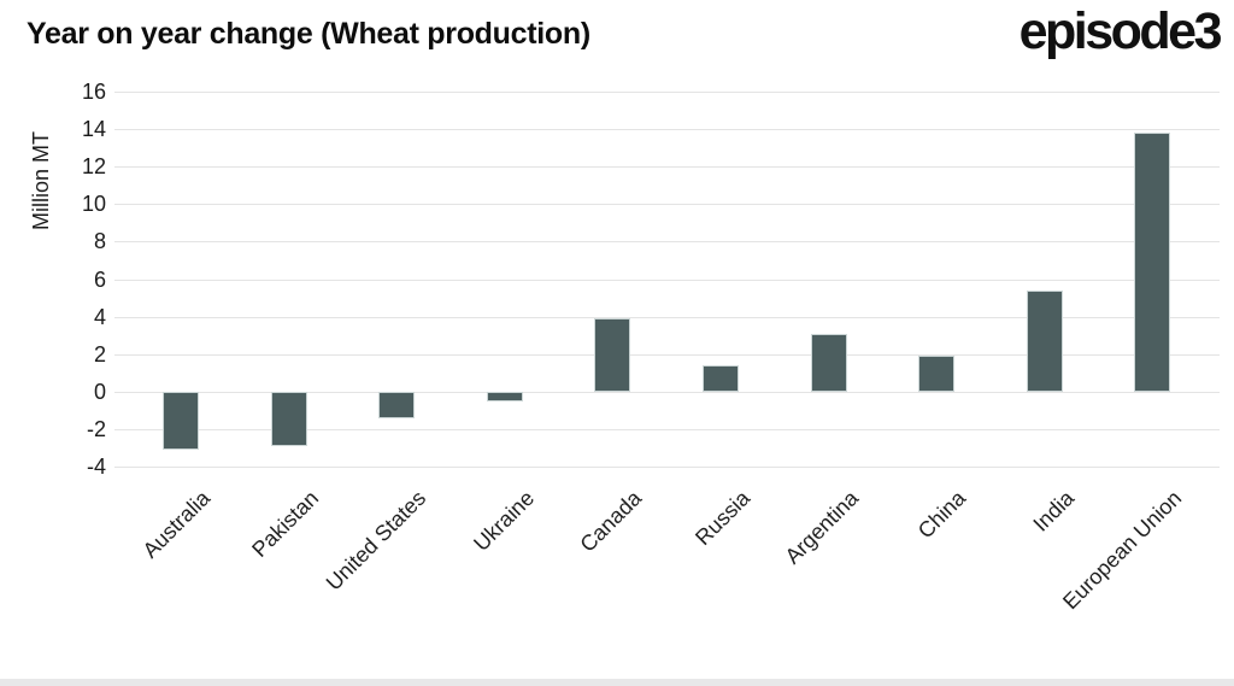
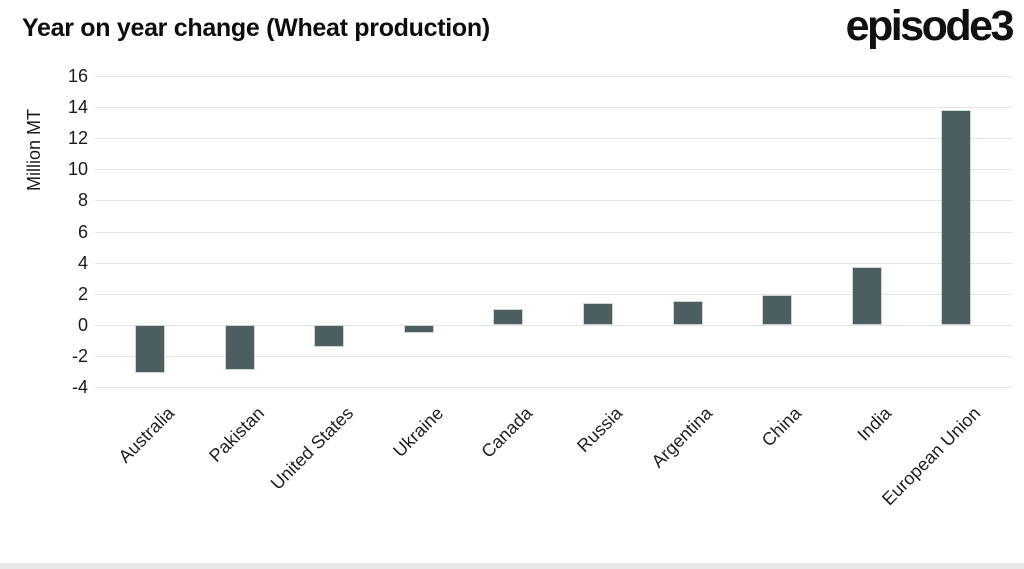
Canada: 3.9 -> 1.0
Argentina: 3.1 -> 1.5
India: 5.4 -> 3.7
